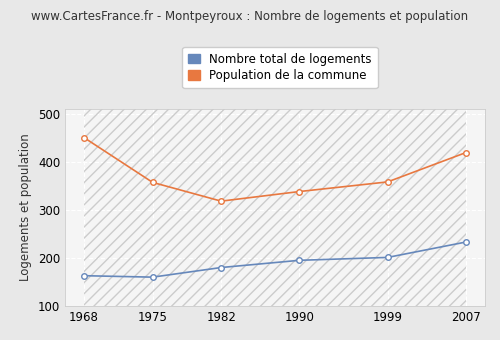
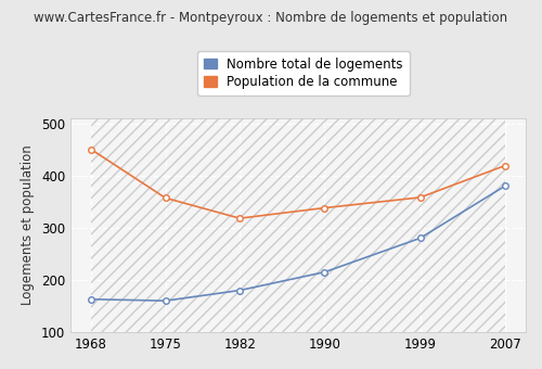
Nombre total de logements/1990: 195 -> 215
Nombre total de logements/1999: 201 -> 280
Nombre total de logements/2007: 233 -> 380
